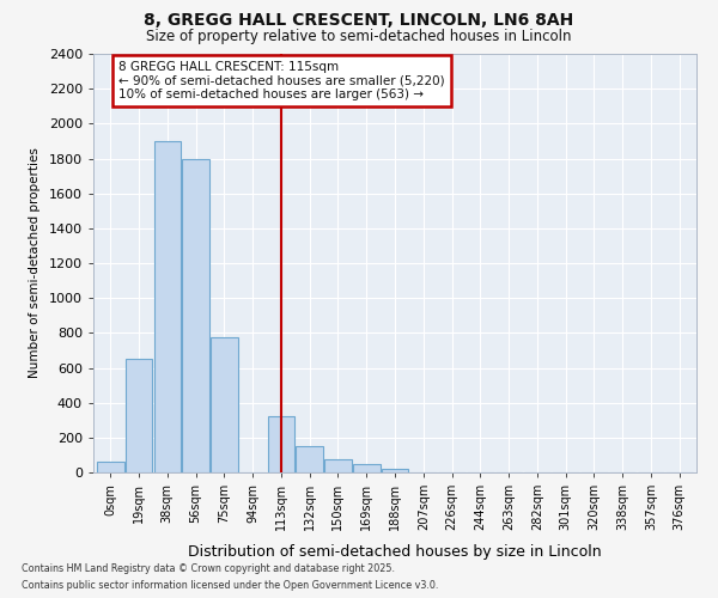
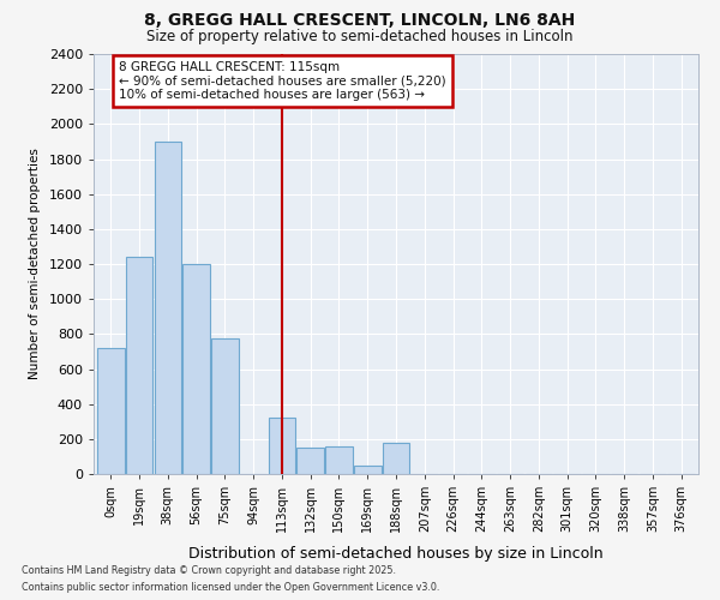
0sqm: 60 -> 720
19sqm: 650 -> 1240
56sqm: 1800 -> 1200
150sqm: 80 -> 160
188sqm: 20 -> 180
